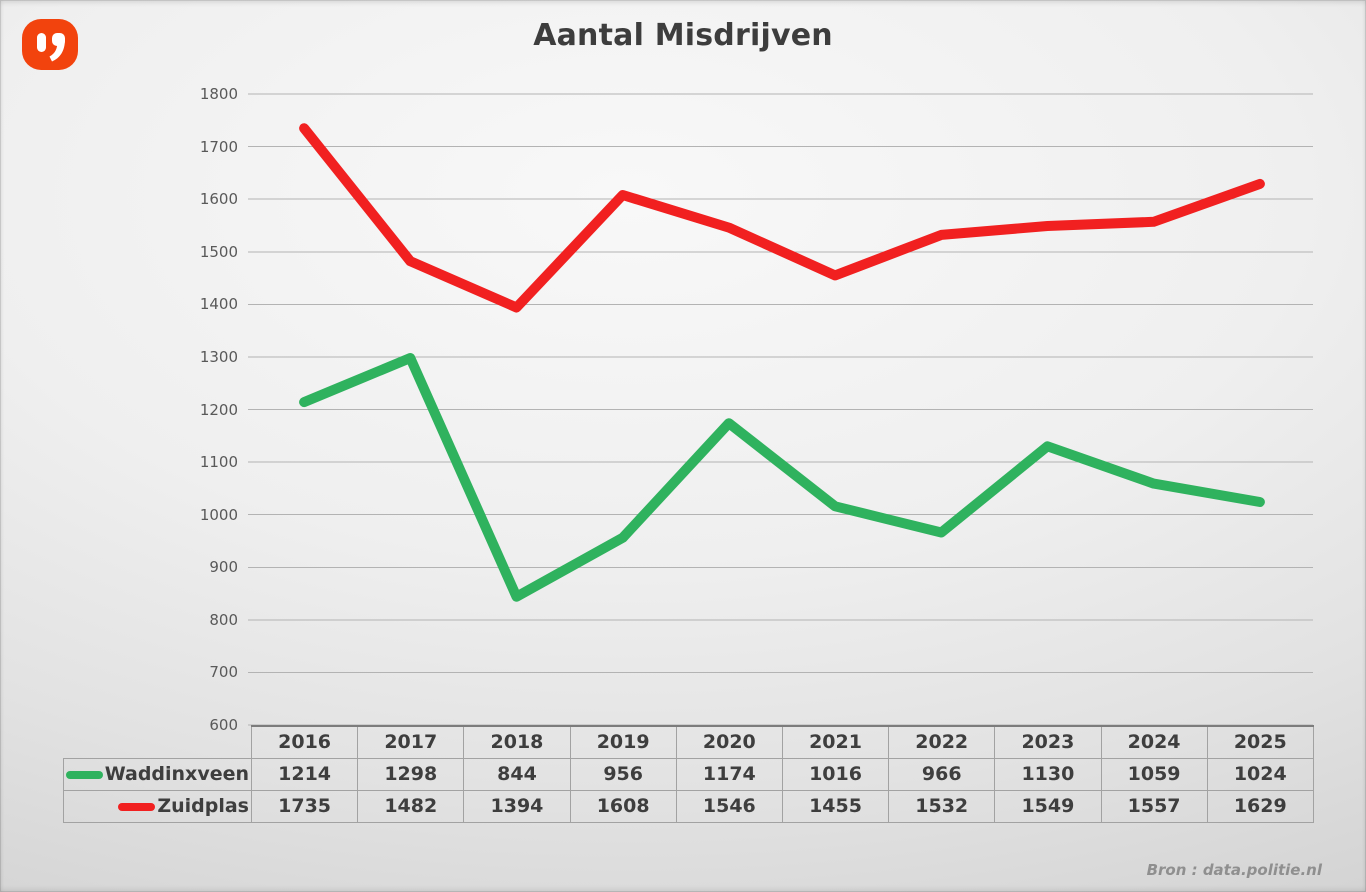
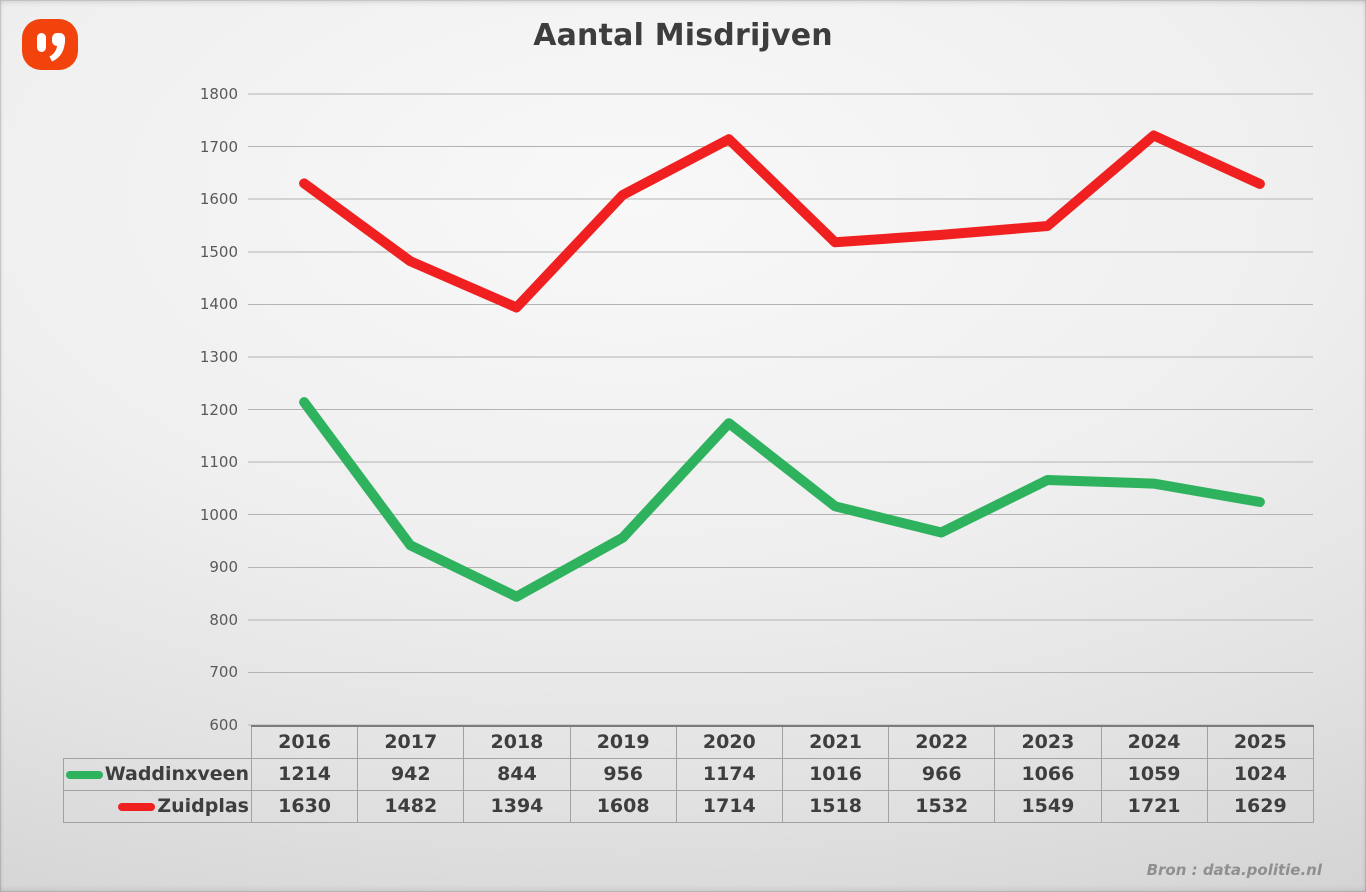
Zuidplas/2016: 1735 -> 1630
Waddinxveen/2017: 1298 -> 942
Zuidplas/2020: 1546 -> 1714
Zuidplas/2021: 1455 -> 1518
Waddinxveen/2023: 1130 -> 1066
Zuidplas/2024: 1557 -> 1721
